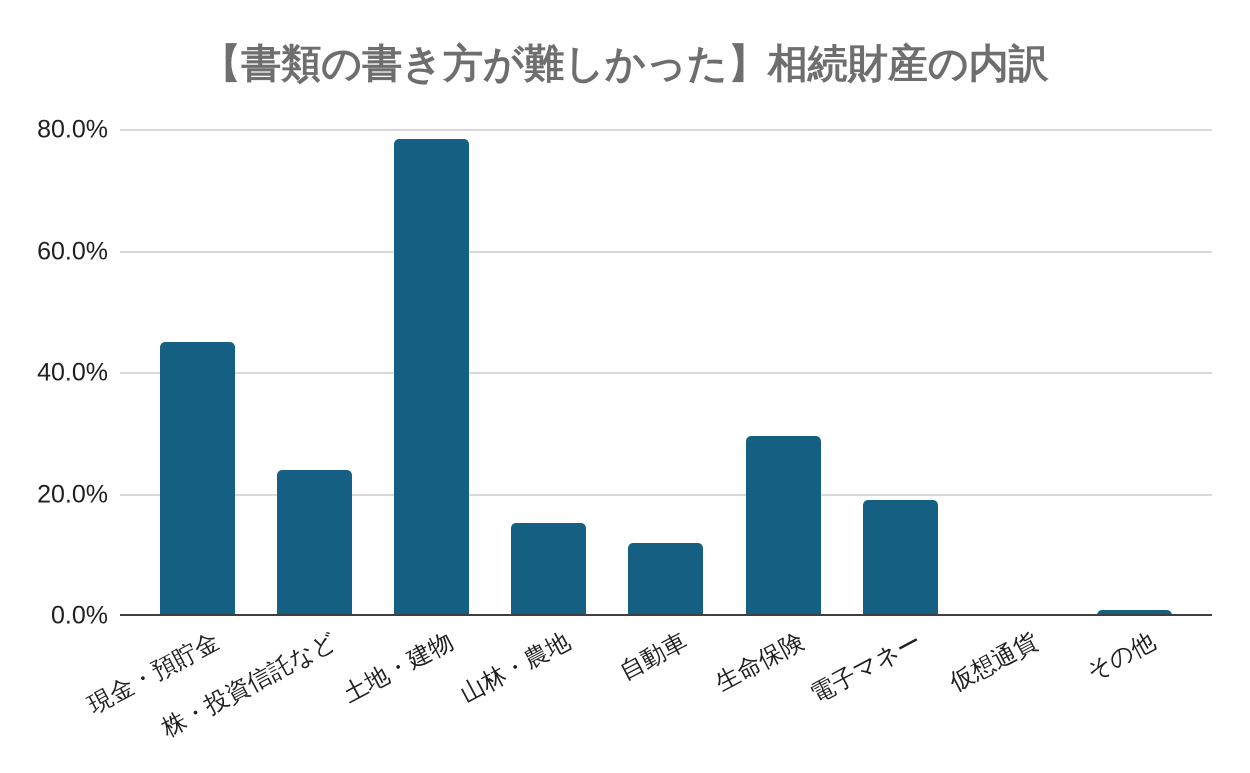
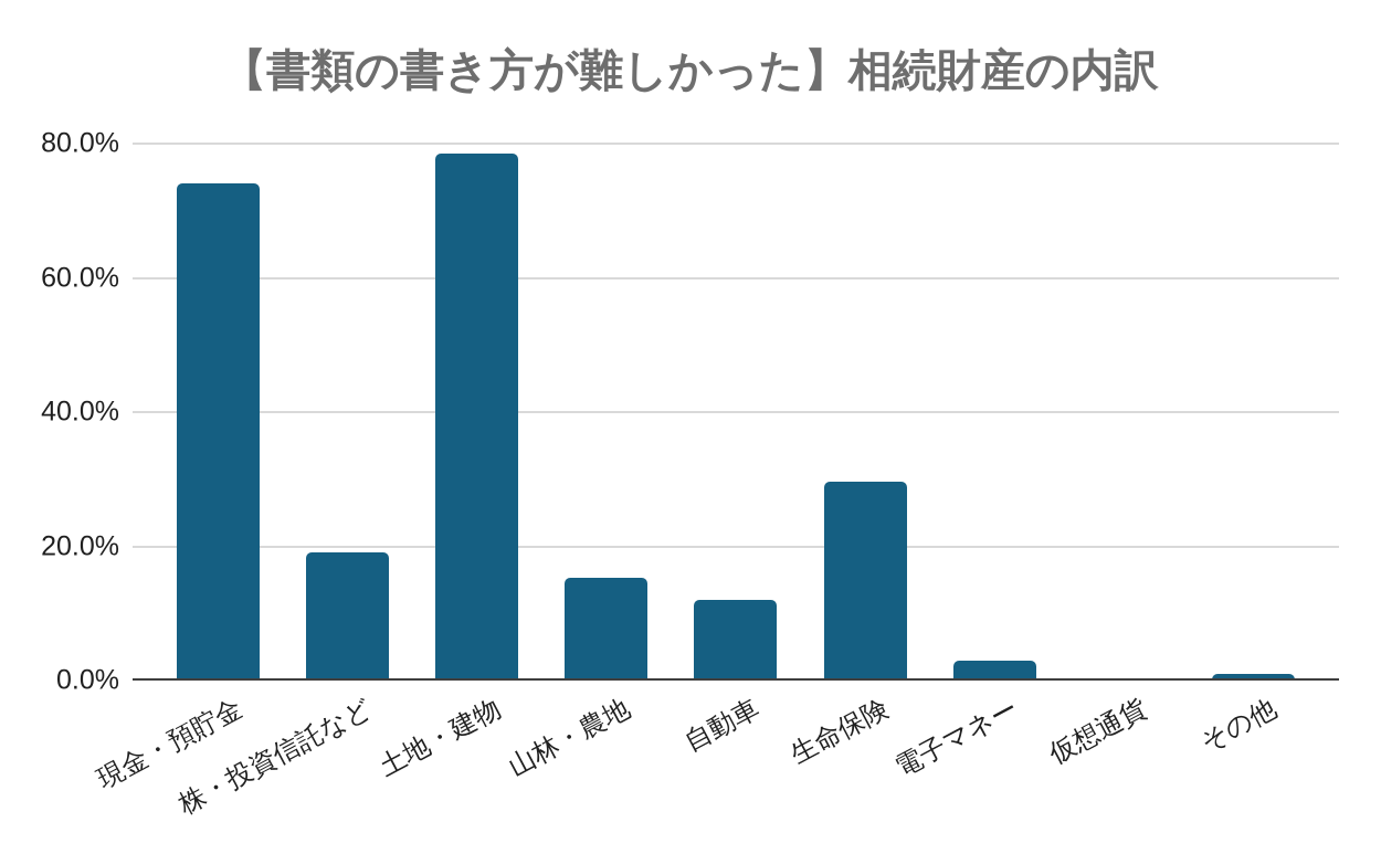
現金・預貯金: 45% -> 74%
株・投資信託など: 24% -> 19%
電子マネー: 19% -> 3%
